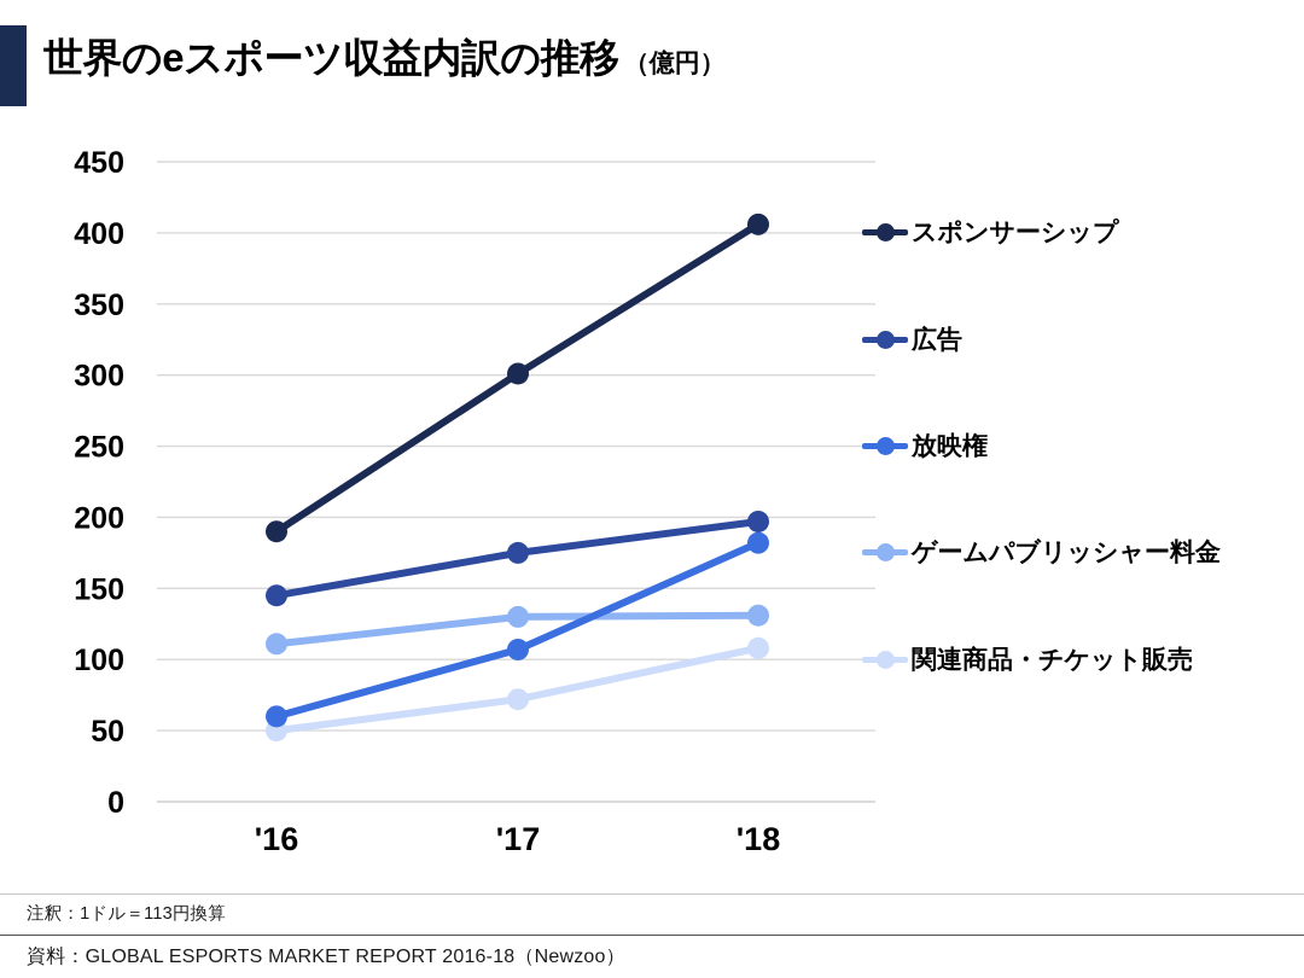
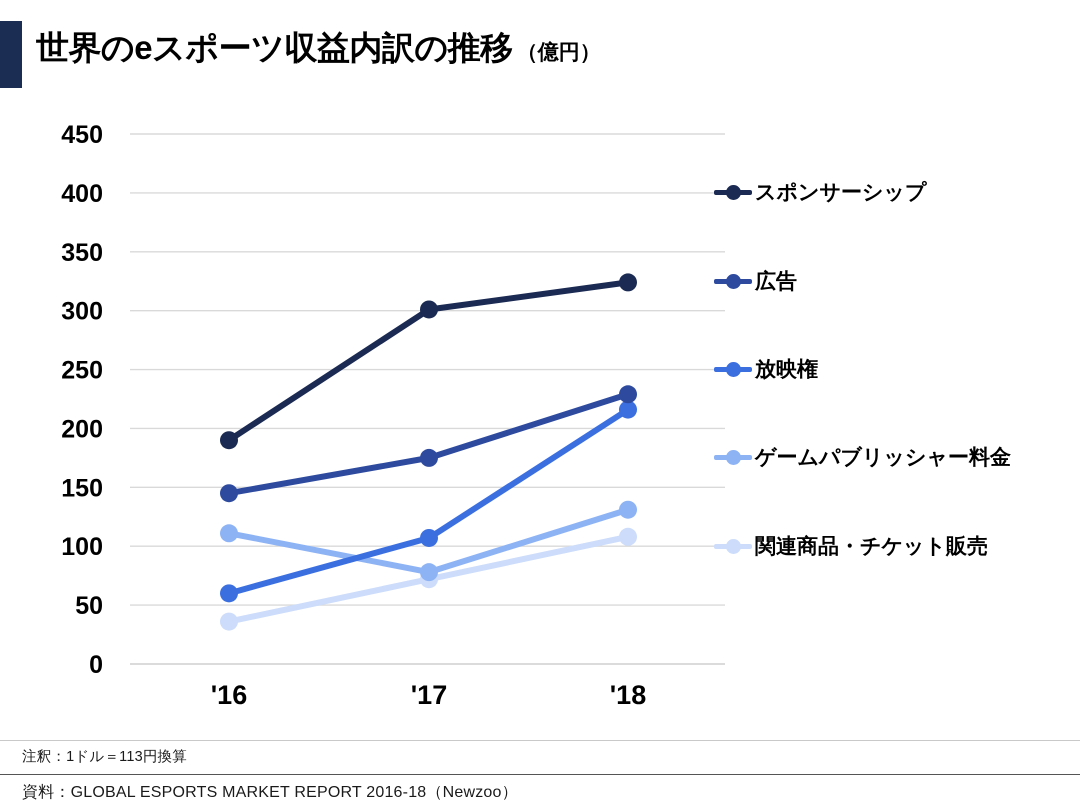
関連商品・チケット販売/'16: 50 -> 36
ゲームパブリッシャー料金/'17: 130 -> 78
スポンサーシップ/'18: 406 -> 324
広告/'18: 197 -> 229
放映権/'18: 182 -> 216
